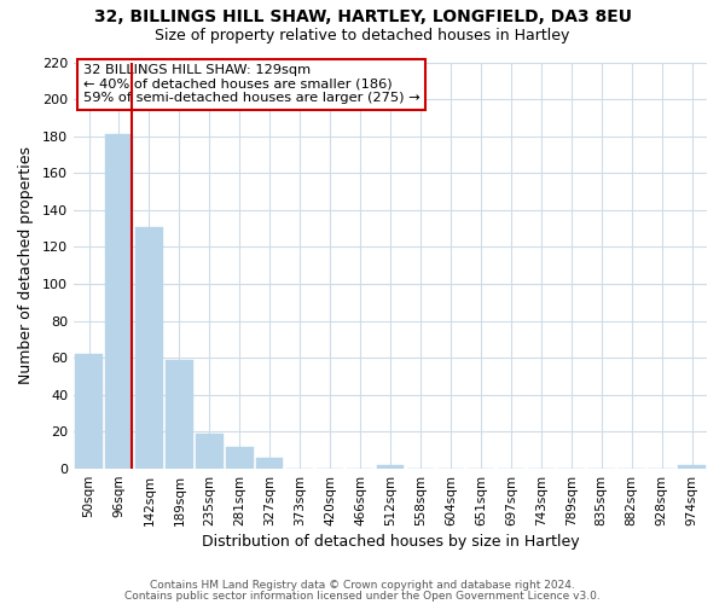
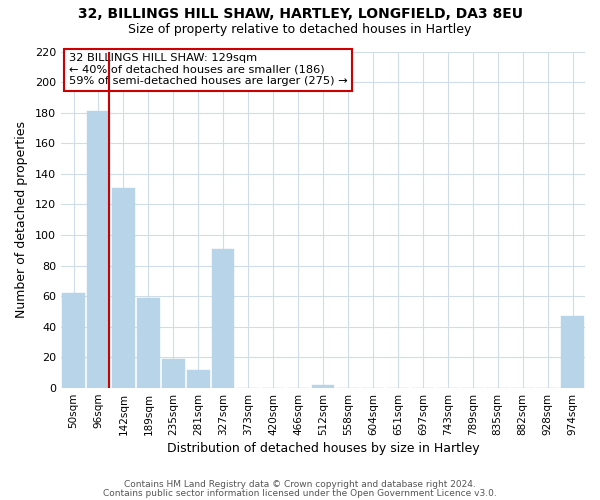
327sqm: 6 -> 91
974sqm: 2 -> 47
